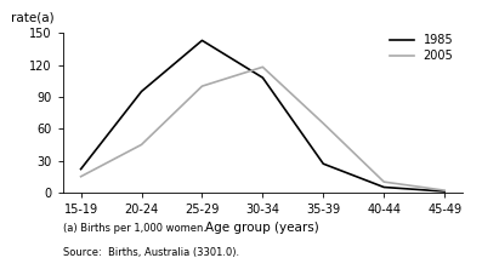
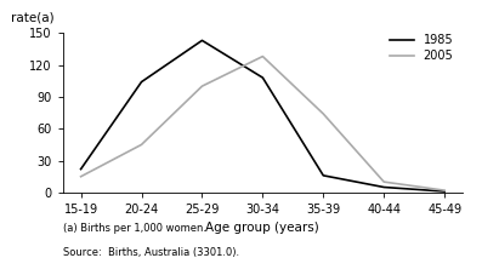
1985/20-24: 95 -> 104
2005/30-34: 118 -> 128
1985/35-39: 27 -> 16
2005/35-39: 65 -> 74
